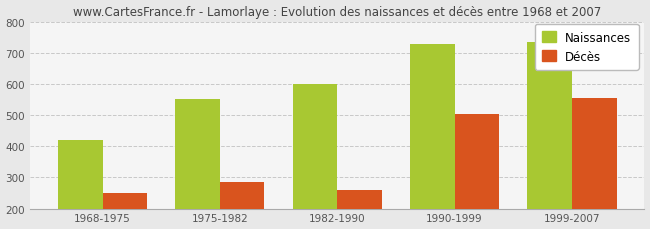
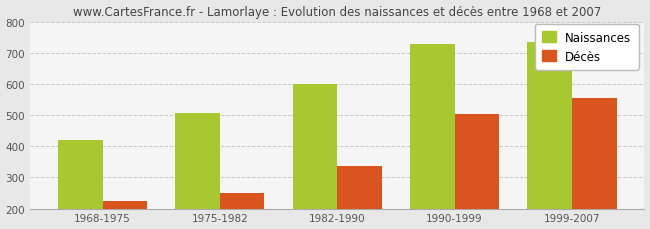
Décès/1968-1975: 250 -> 225
Naissances/1975-1982: 550 -> 505
Décès/1975-1982: 285 -> 250
Décès/1982-1990: 260 -> 335
